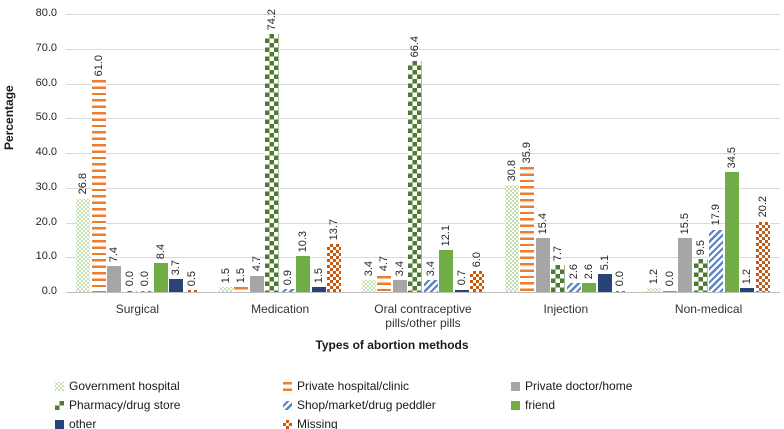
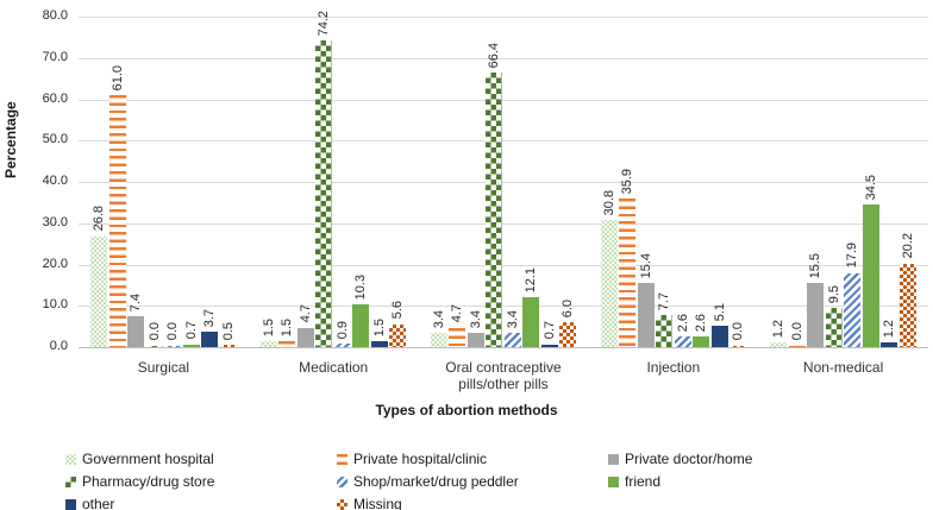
friend/Surgical: 8.4 -> 0.7
Missing/Medication: 13.7 -> 5.6
